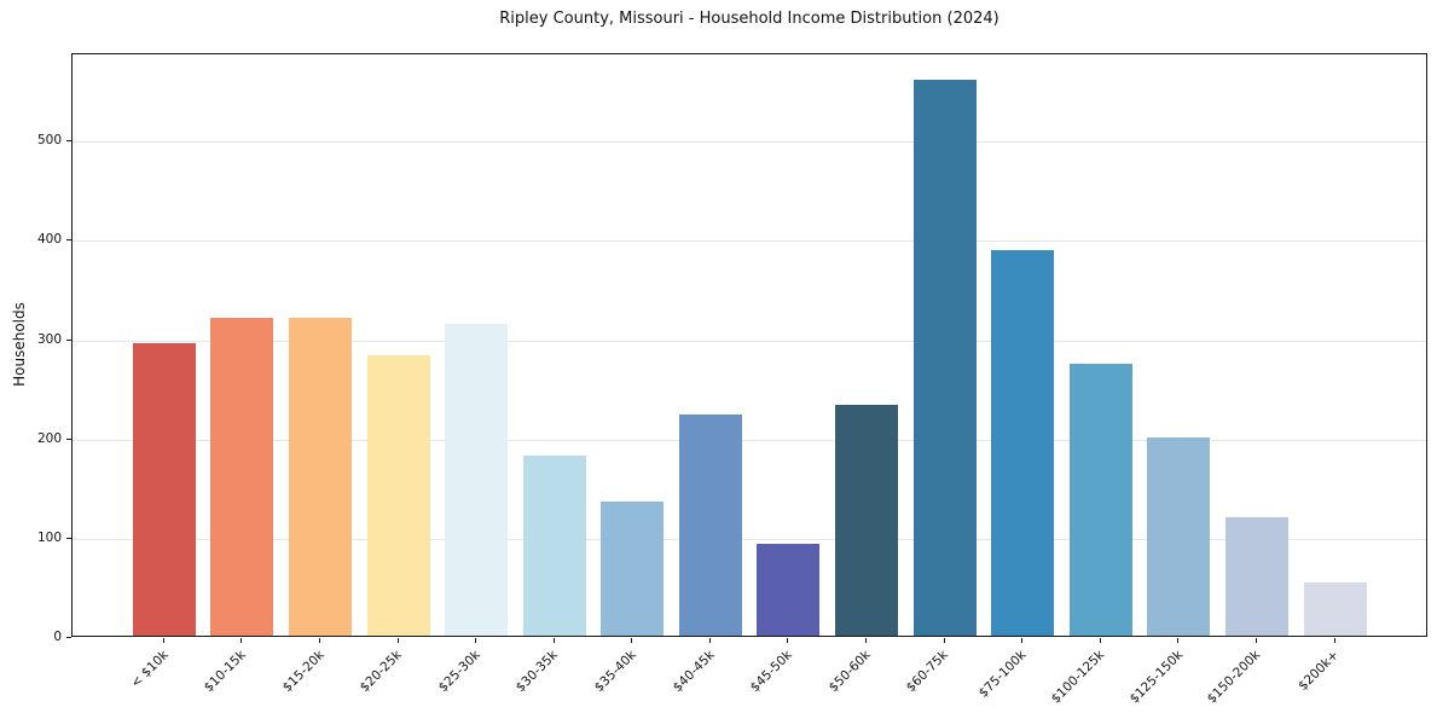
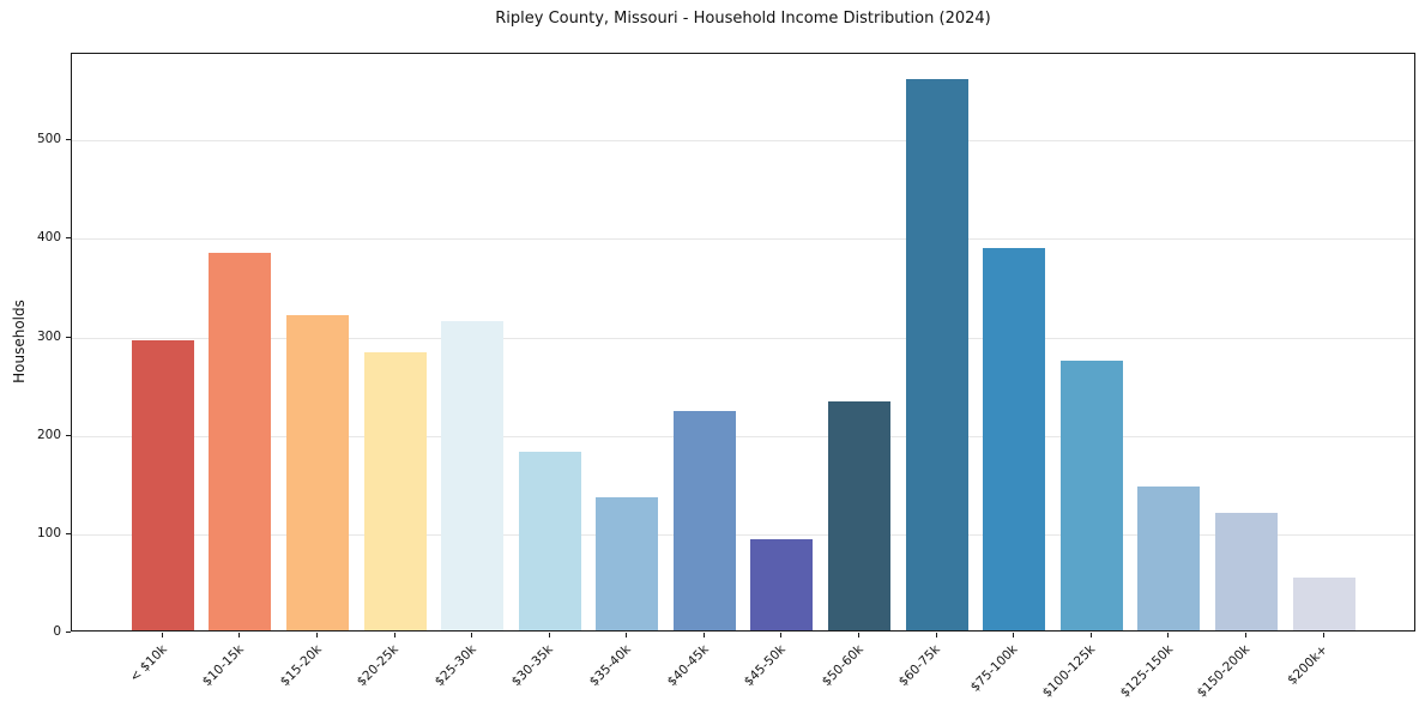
$10-15k: 320 -> 380
$125-150k: 200 -> 150
